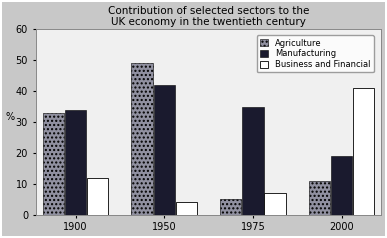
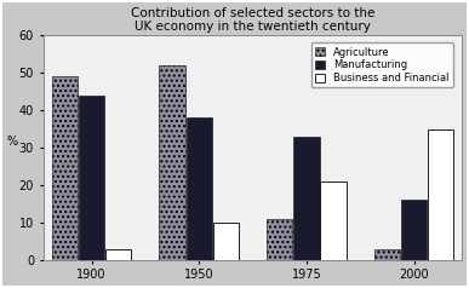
Agriculture/1900: 33 -> 49
Manufacturing/1900: 34 -> 44
Business and Financial/1900: 12 -> 3
Agriculture/1950: 49 -> 52
Manufacturing/1950: 42 -> 38
Business and Financial/1950: 4 -> 10
Agriculture/1975: 5 -> 11
Manufacturing/1975: 35 -> 33
Business and Financial/1975: 7 -> 21
Agriculture/2000: 11 -> 3
Manufacturing/2000: 19 -> 16
Business and Financial/2000: 41 -> 35
